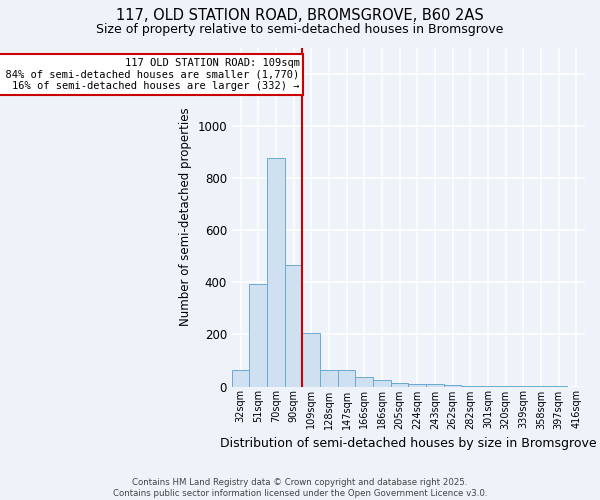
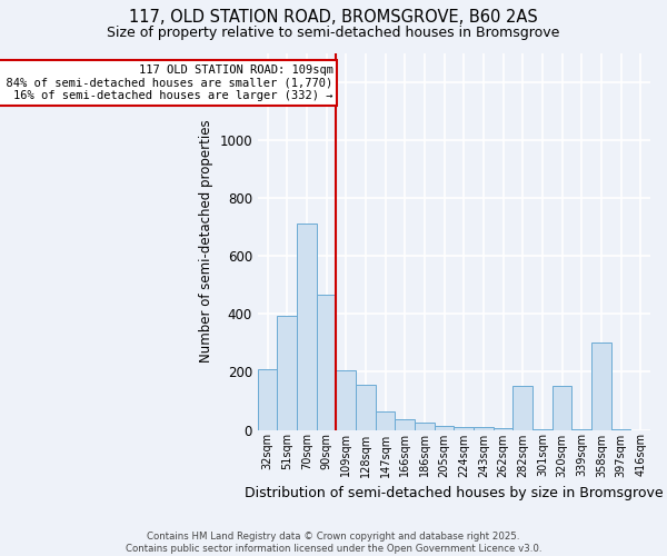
32sqm: 65 -> 210
70sqm: 875 -> 710
128sqm: 65 -> 155
282sqm: 3 -> 150
320sqm: 1 -> 150
358sqm: 1 -> 300
